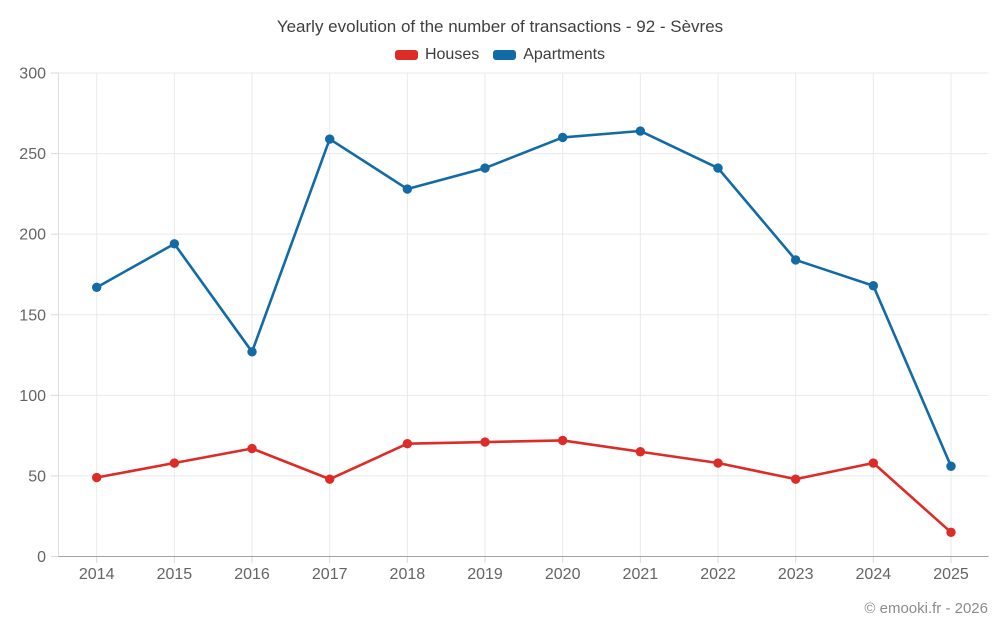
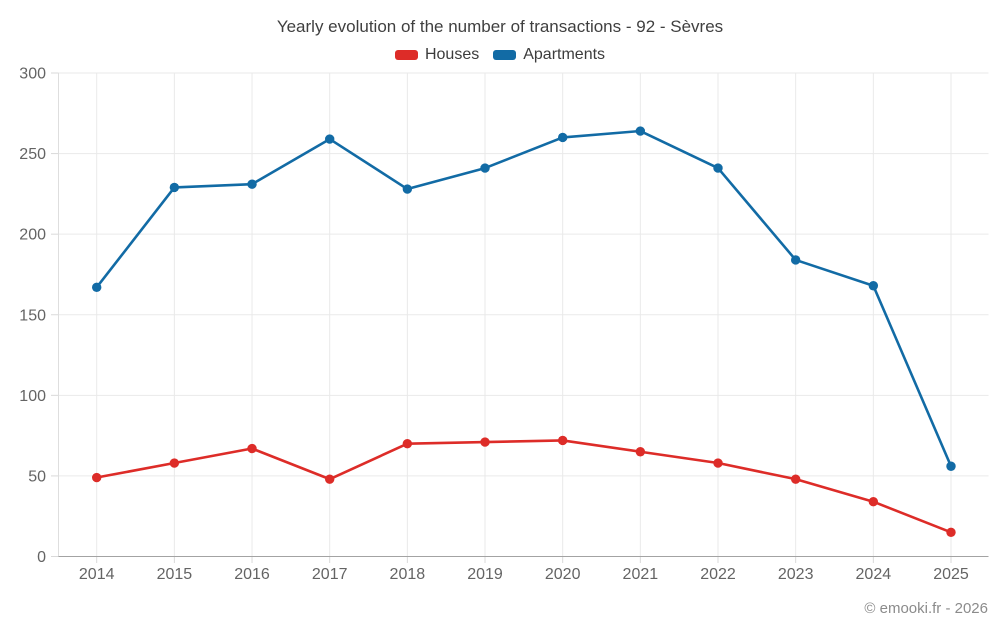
Apartments/2015: 194 -> 229
Apartments/2016: 127 -> 231
Houses/2024: 58 -> 34
